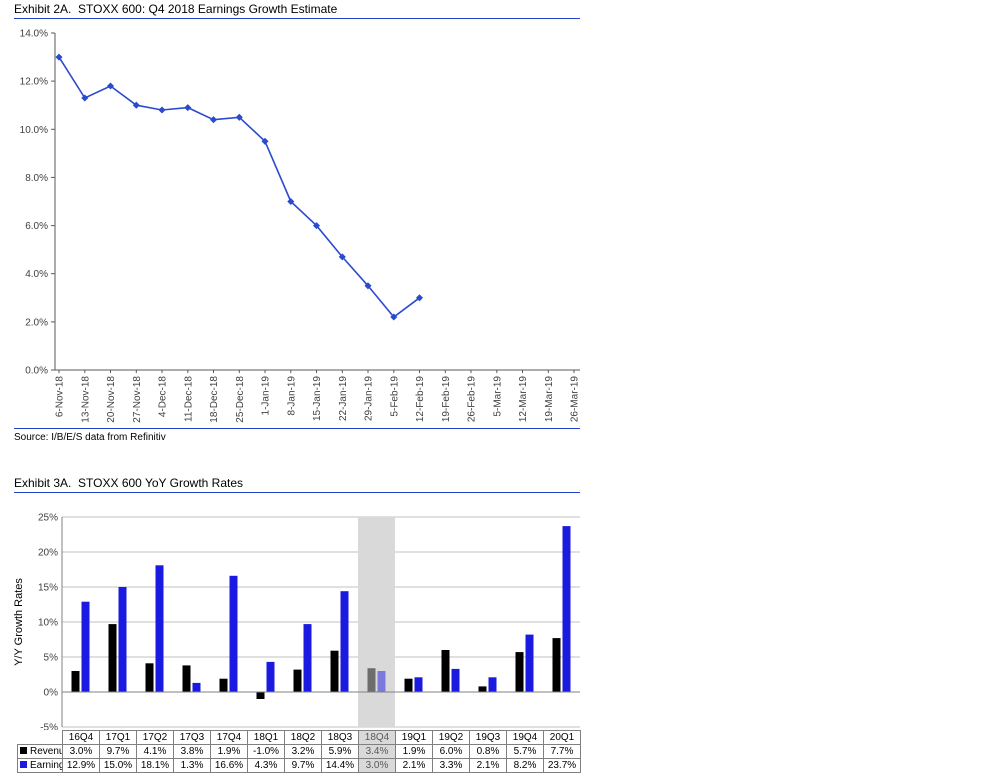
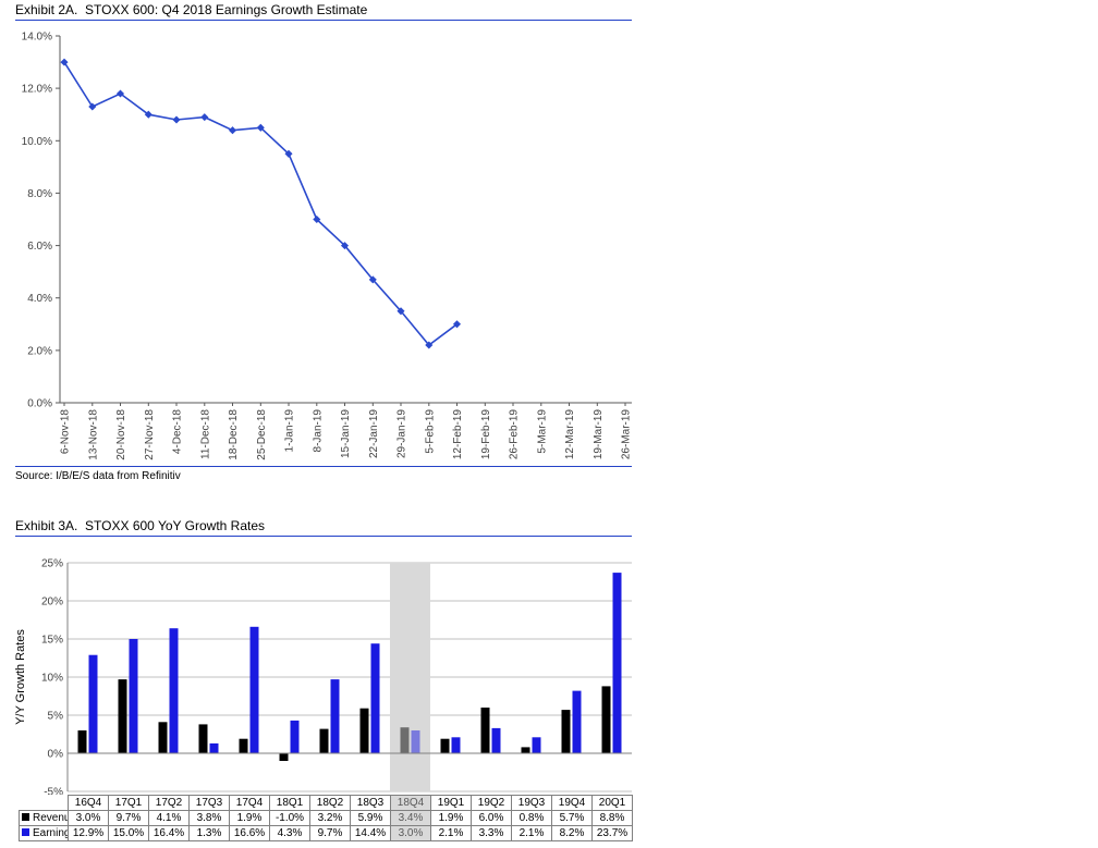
Exhibit 3A. STOXX 600 YoY Growth Rates/Earnings/17Q2: 18.1% -> 16.4%
Exhibit 3A. STOXX 600 YoY Growth Rates/Revenue/20Q1: 7.7% -> 8.8%
